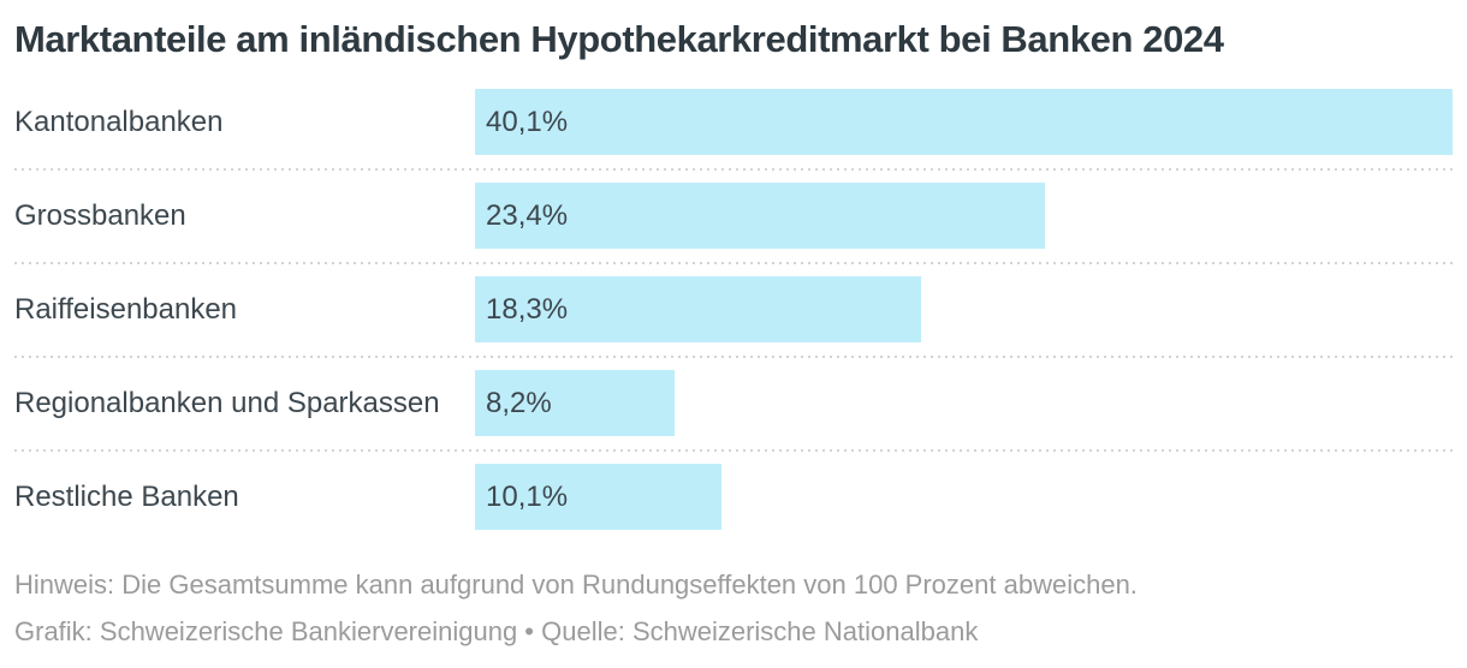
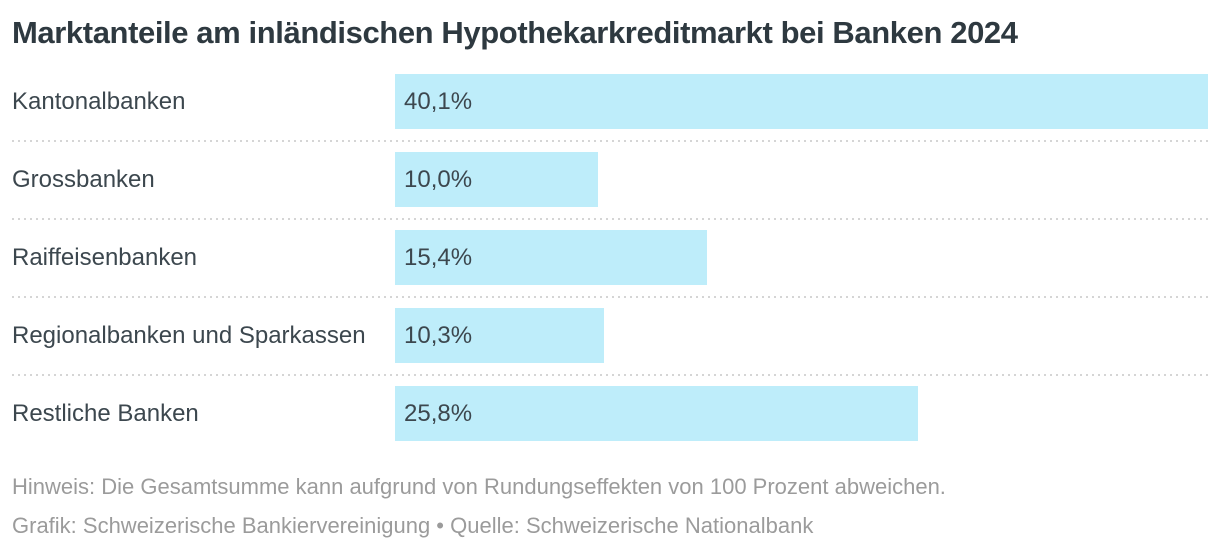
Grossbanken: 23,4% -> 10,0%
Raiffeisenbanken: 18,3% -> 15,4%
Regionalbanken und Sparkassen: 8,2% -> 10,3%
Restliche Banken: 10,1% -> 25,8%
